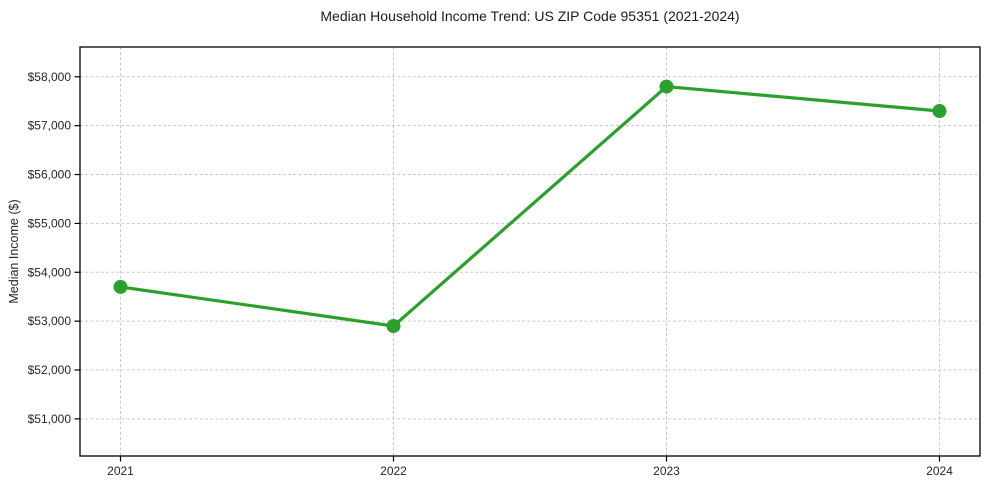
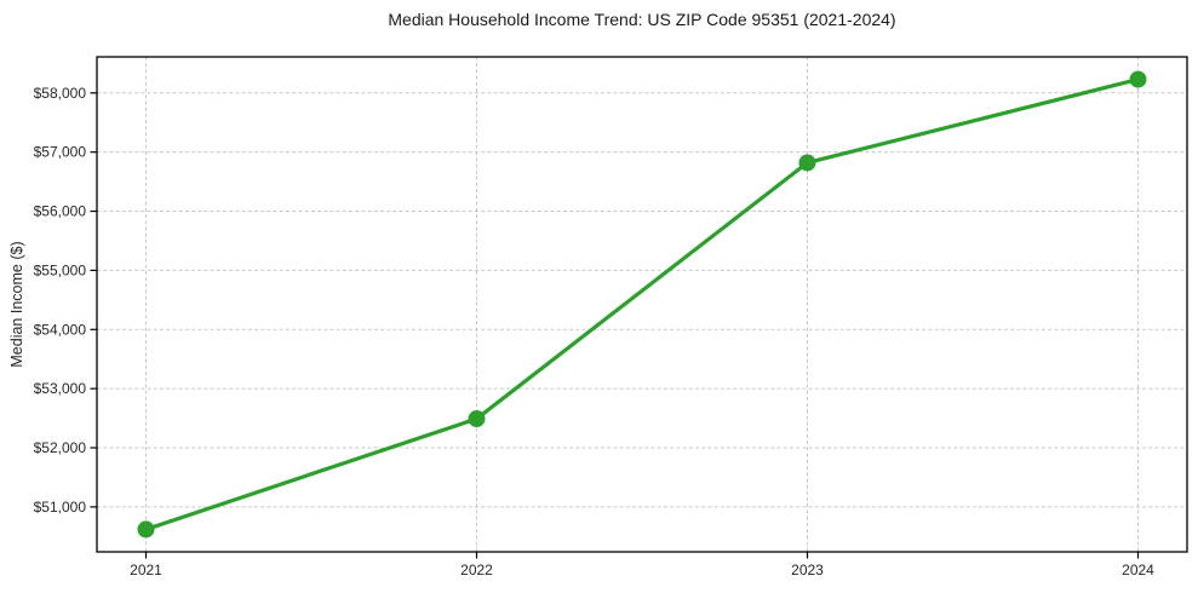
2021: $53700 -> $50600
2022: $52900 -> $52500
2023: $57800 -> $56800
2024: $57300 -> $58200
